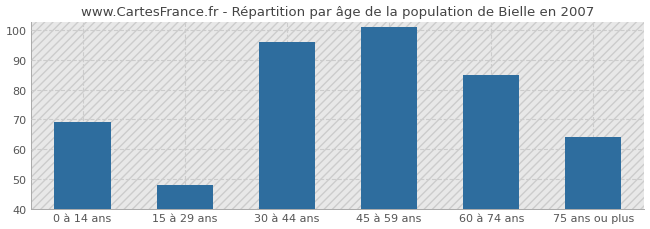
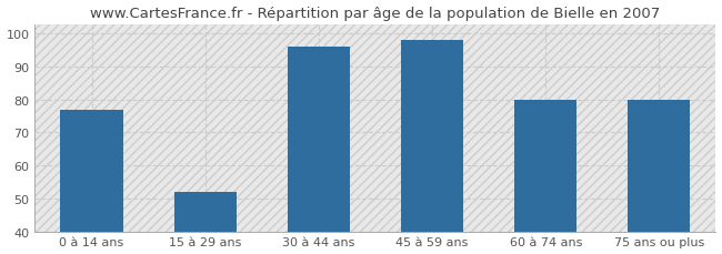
0 à 14 ans: 69 -> 77
15 à 29 ans: 48 -> 52
45 à 59 ans: 101 -> 98
60 à 74 ans: 85 -> 80
75 ans ou plus: 64 -> 80
